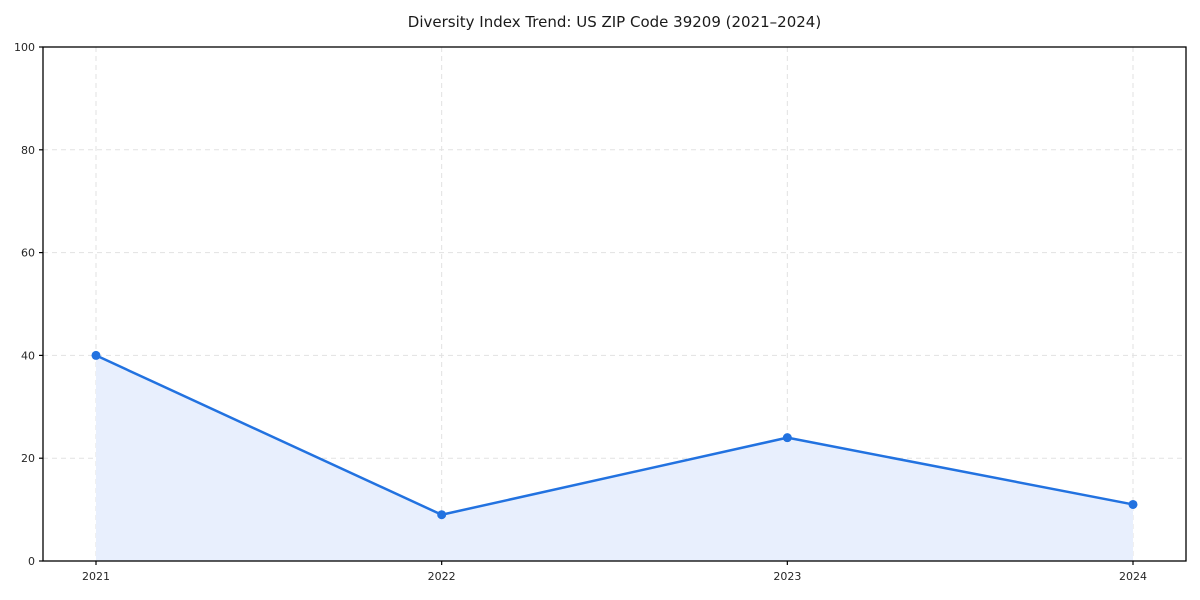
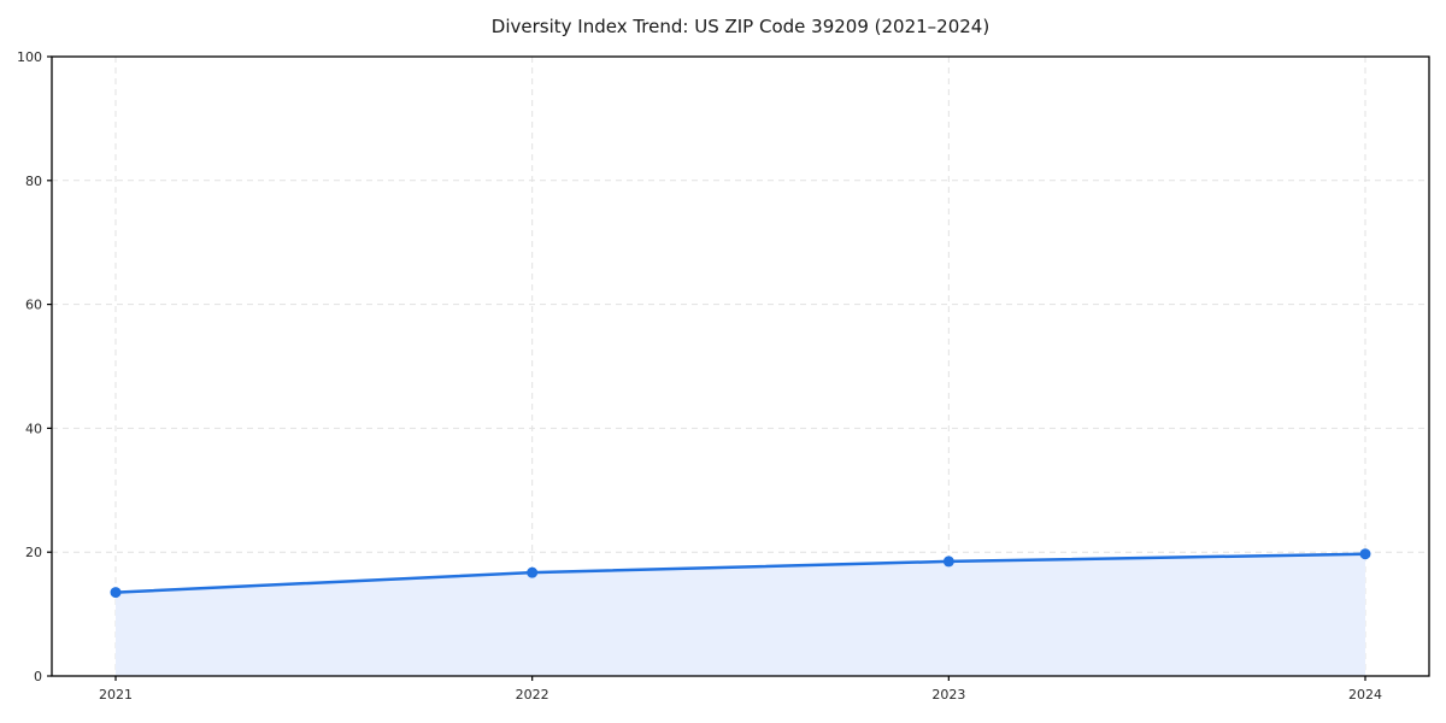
2021: 40 -> 14
2022: 9 -> 17
2023: 24 -> 18
2024: 11 -> 20
